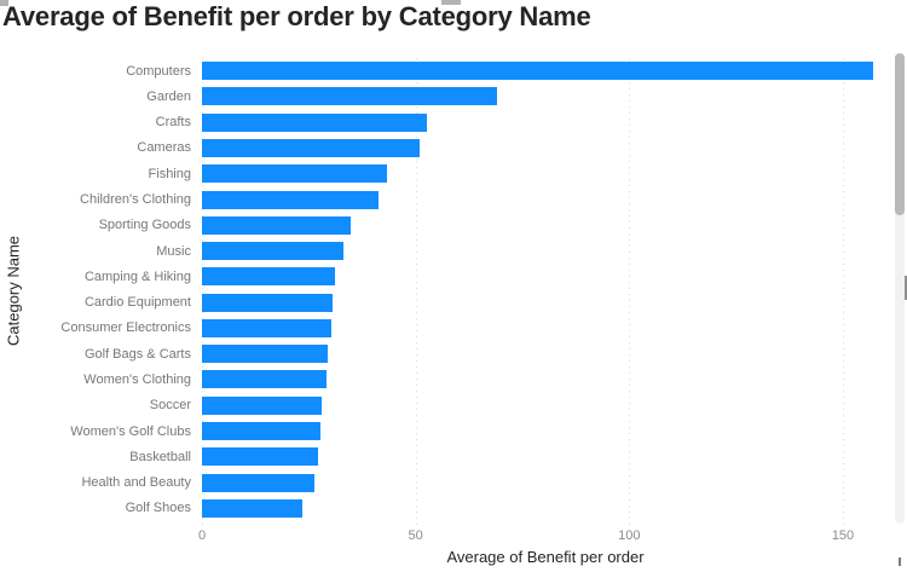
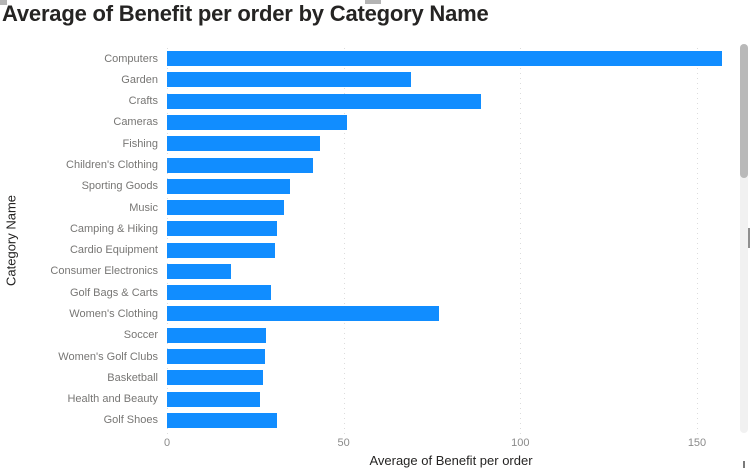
Crafts: 52 -> 89
Consumer Electronics: 30 -> 18
Women's Clothing: 29 -> 77
Golf Shoes: 24 -> 31
